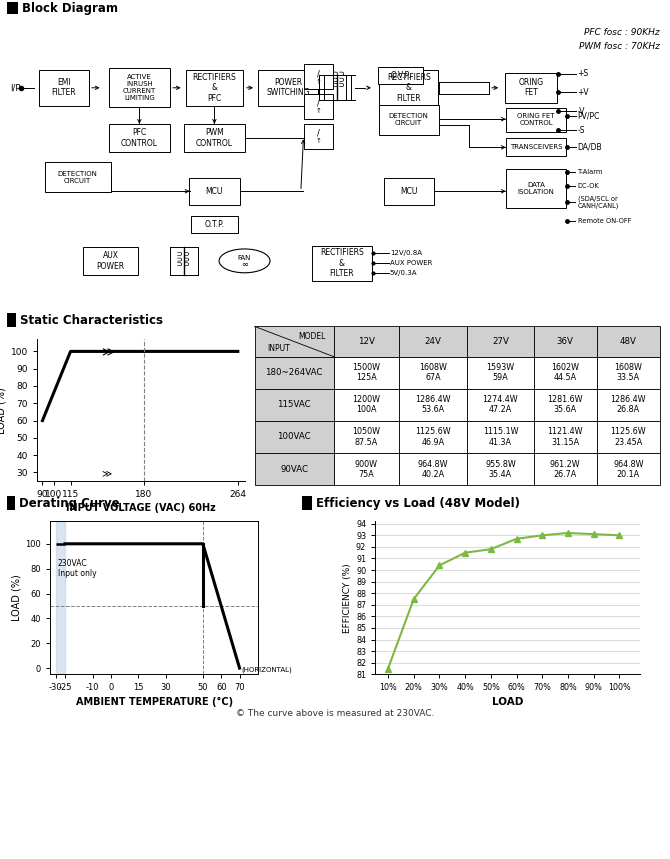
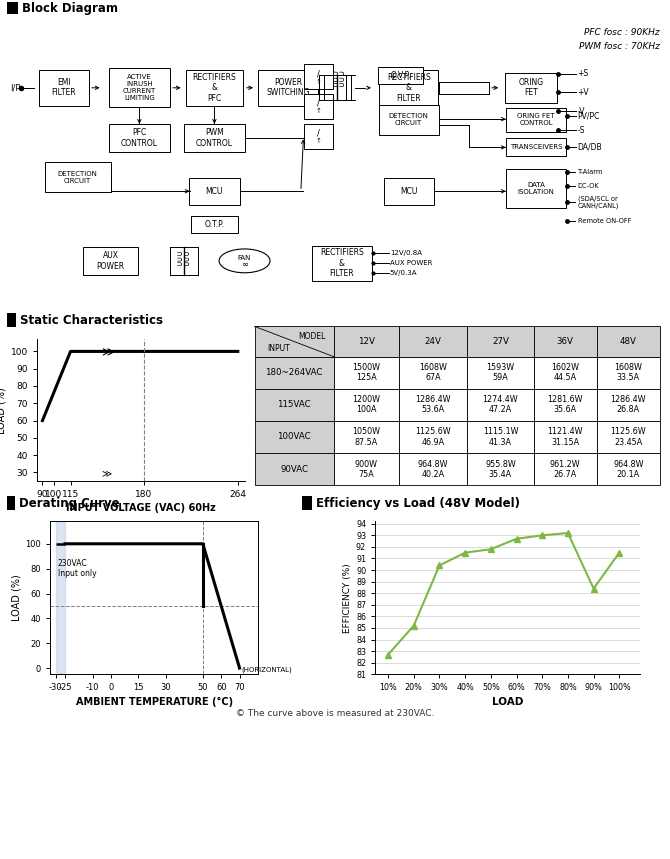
10%: 81.5 -> 82.7
20%: 87.5 -> 85.2
90%: 93.1 -> 88.4
100%: 93.0 -> 91.5
